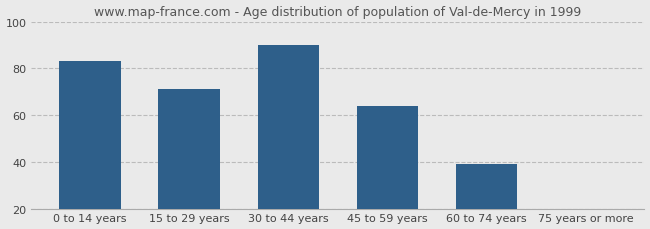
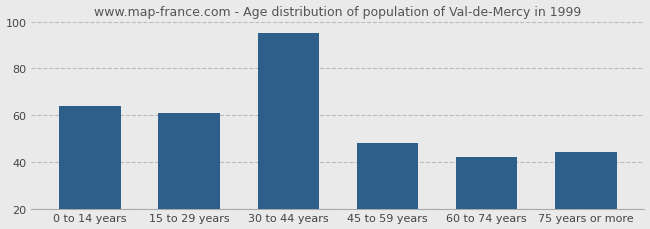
0 to 14 years: 83 -> 64
15 to 29 years: 71 -> 61
30 to 44 years: 90 -> 95
45 to 59 years: 64 -> 48
60 to 74 years: 39 -> 42
75 years or more: 20 -> 44
